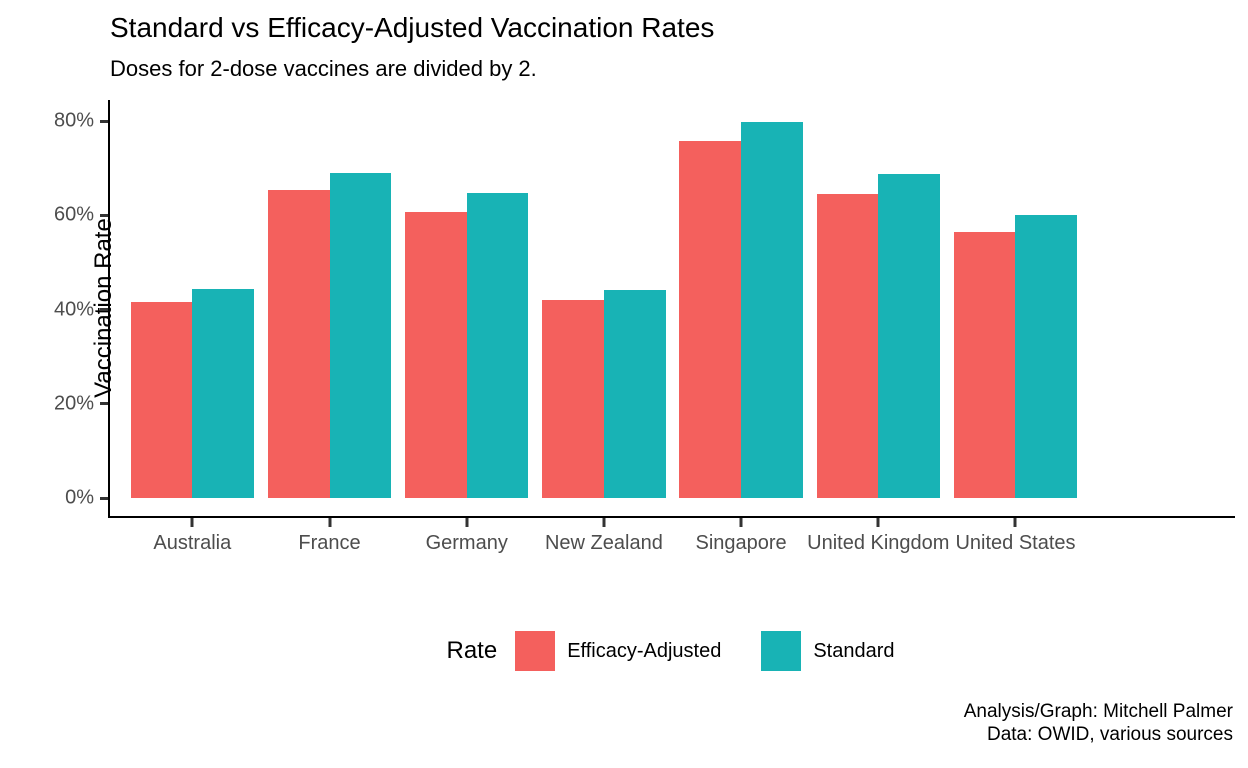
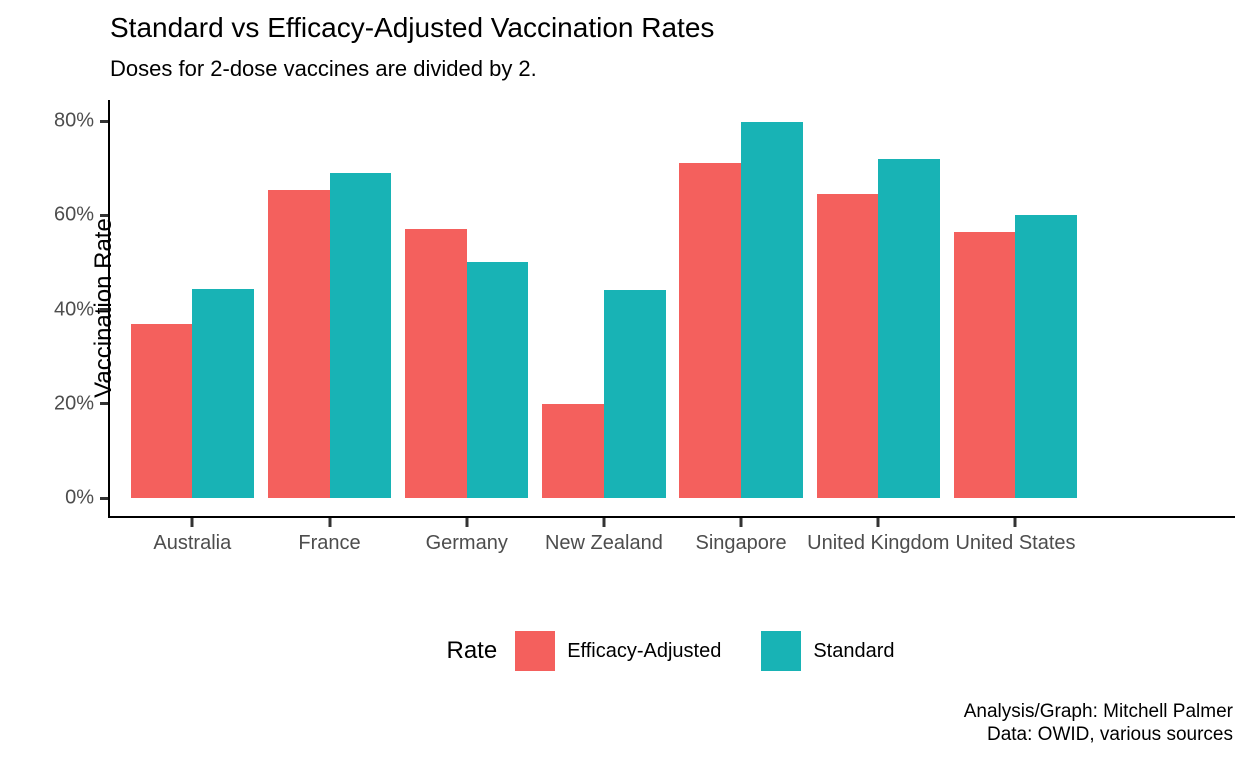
Efficacy-Adjusted/Australia: 42% -> 37%
Efficacy-Adjusted/Germany: 61% -> 57%
Standard/Germany: 65% -> 50%
Efficacy-Adjusted/New Zealand: 42% -> 20%
Efficacy-Adjusted/Singapore: 76% -> 71%
Standard/United Kingdom: 69% -> 72%
